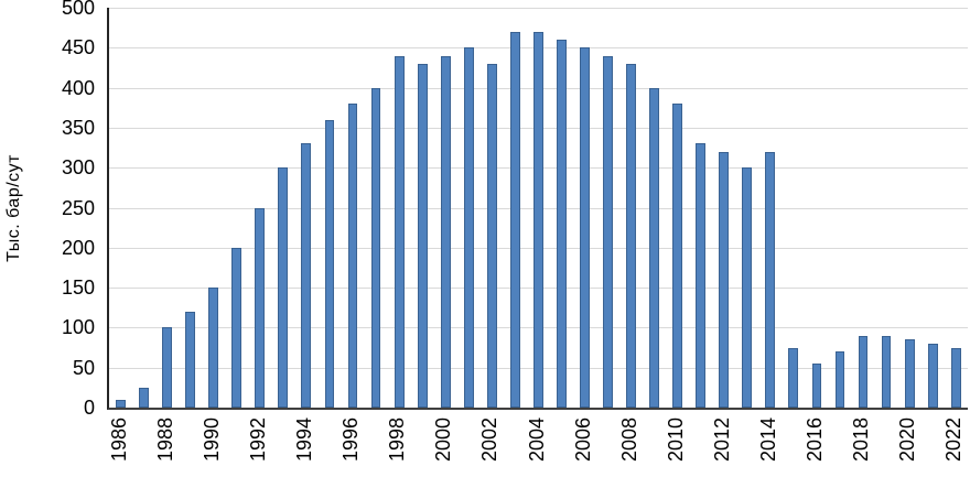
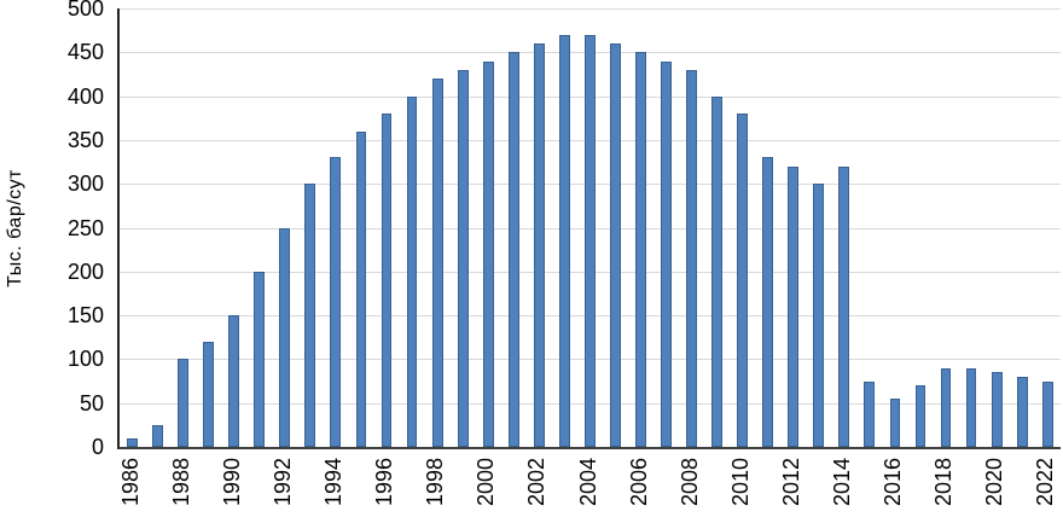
1998: 440 -> 420
2002: 430 -> 460
